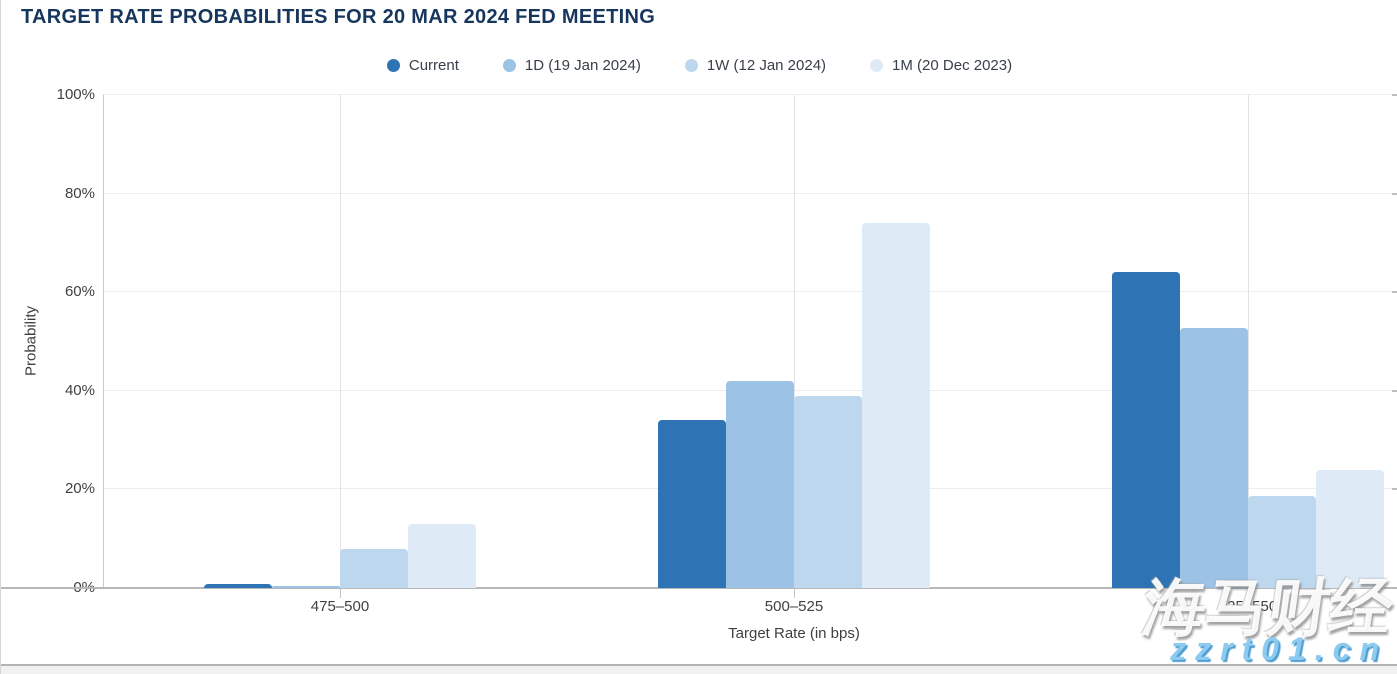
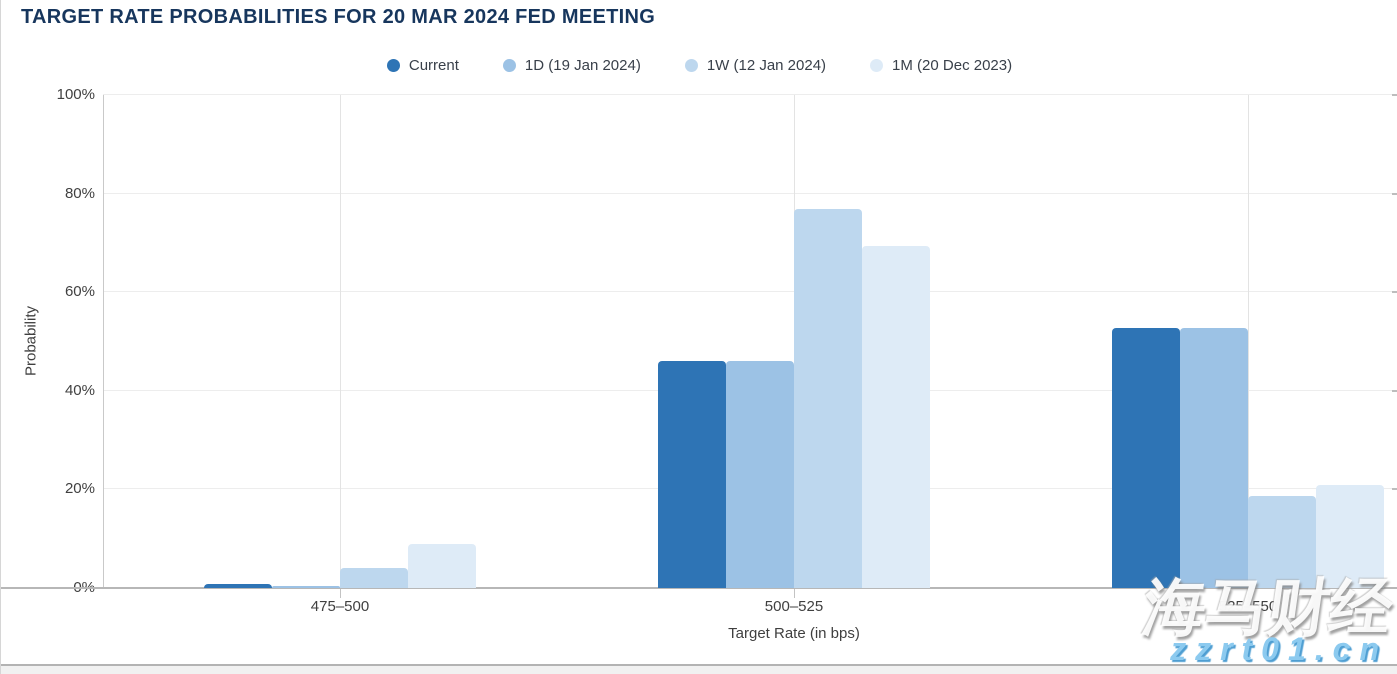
1W (12 Jan 2024)/475–500: 8% -> 4%
1M (20 Dec 2023)/475–500: 13% -> 9%
Current/500–525: 34% -> 46%
1D (19 Jan 2024)/500–525: 42% -> 46%
1W (12 Jan 2024)/500–525: 39% -> 77%
1M (20 Dec 2023)/500–525: 74% -> 69%
Current/525–550: 64% -> 53%
1M (20 Dec 2023)/525–550: 24% -> 21%
